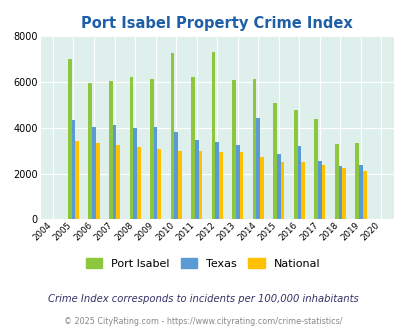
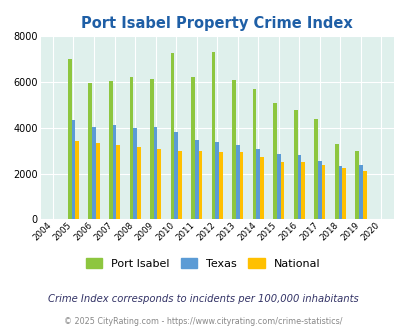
Port Isabel/2014: 6150 -> 5680
Texas/2014: 4450 -> 3080
Texas/2016: 3200 -> 2820
Port Isabel/2019: 3350 -> 2970
